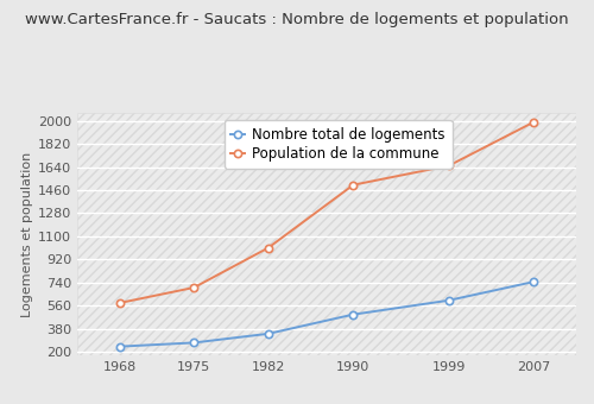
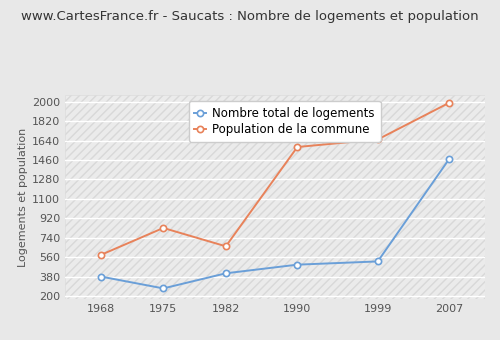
Nombre total de logements/1968: 240 -> 380
Population de la commune/1975: 700 -> 830
Nombre total de logements/1982: 340 -> 410
Population de la commune/1982: 1010 -> 660
Population de la commune/1990: 1500 -> 1580
Nombre total de logements/1999: 600 -> 520
Nombre total de logements/2007: 740 -> 1470
